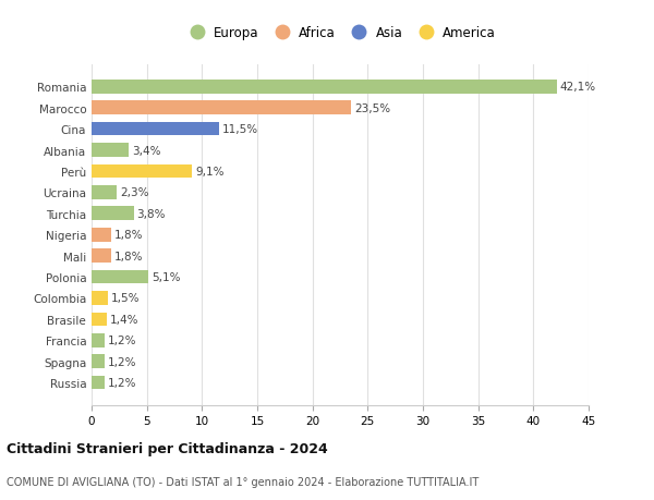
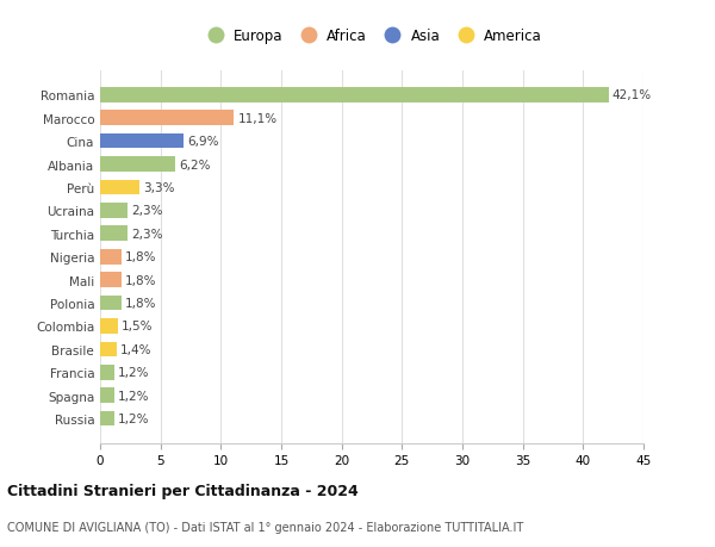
Marocco: 23,5% -> 11,1%
Cina: 11,5% -> 6,9%
Albania: 3,4% -> 6,2%
Perù: 9,1% -> 3,3%
Turchia: 3,8% -> 2,3%
Polonia: 5,1% -> 1,8%
